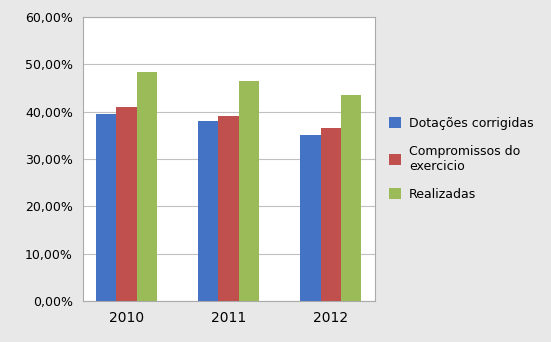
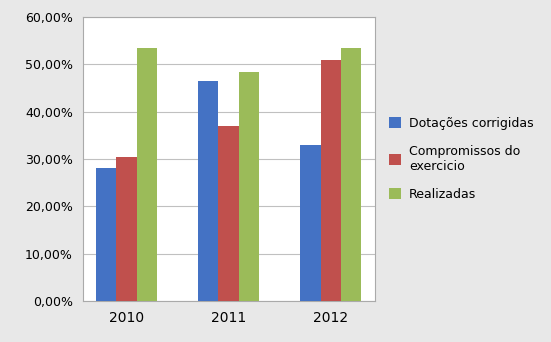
Dotações corrigidas/2010: 39,5% -> 28,0%
Compromissos do exercicio/2010: 41,0% -> 30,5%
Realizadas/2010: 48,5% -> 53,5%
Dotações corrigidas/2011: 38,0% -> 46,5%
Compromissos do exercicio/2011: 39,0% -> 37,0%
Realizadas/2011: 46,5% -> 48,5%
Dotações corrigidas/2012: 35,1% -> 33,0%
Compromissos do exercicio/2012: 36,5% -> 51,0%
Realizadas/2012: 43,5% -> 53,5%
